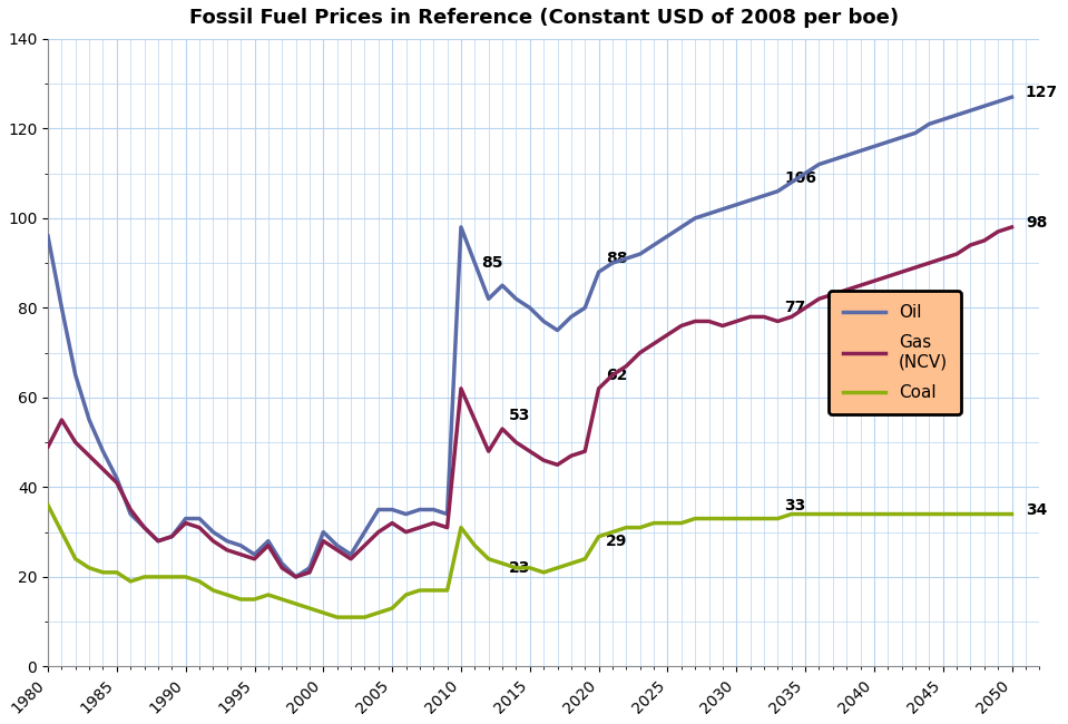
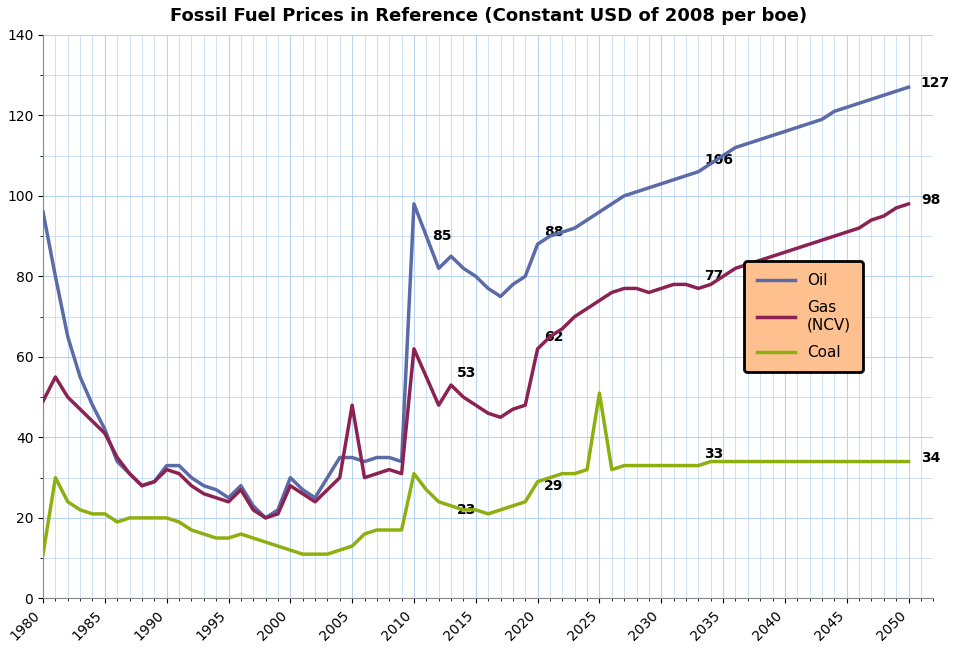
Coal/1980: 36 -> 11
Gas (NCV)/2005: 32 -> 48
Coal/2025: 32 -> 51
